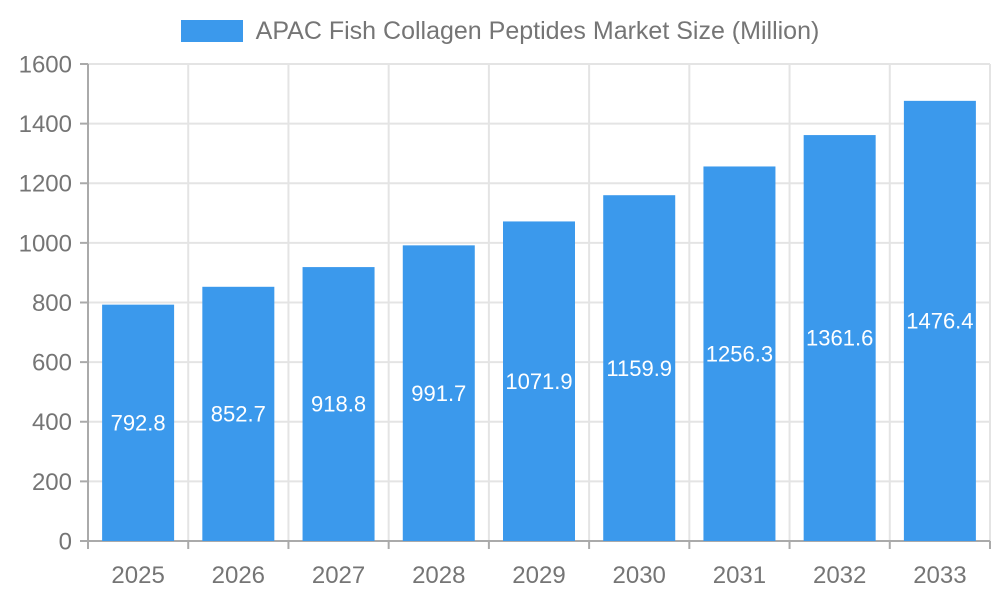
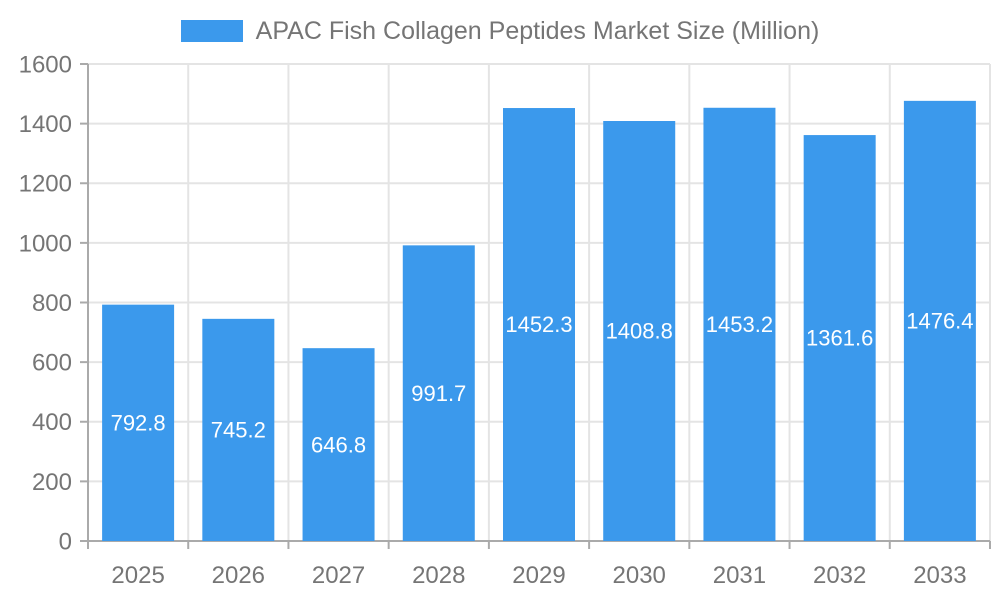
2026: 852.7 -> 745.2
2027: 918.8 -> 646.8
2029: 1071.9 -> 1452.3
2030: 1159.9 -> 1408.8
2031: 1256.3 -> 1453.2
